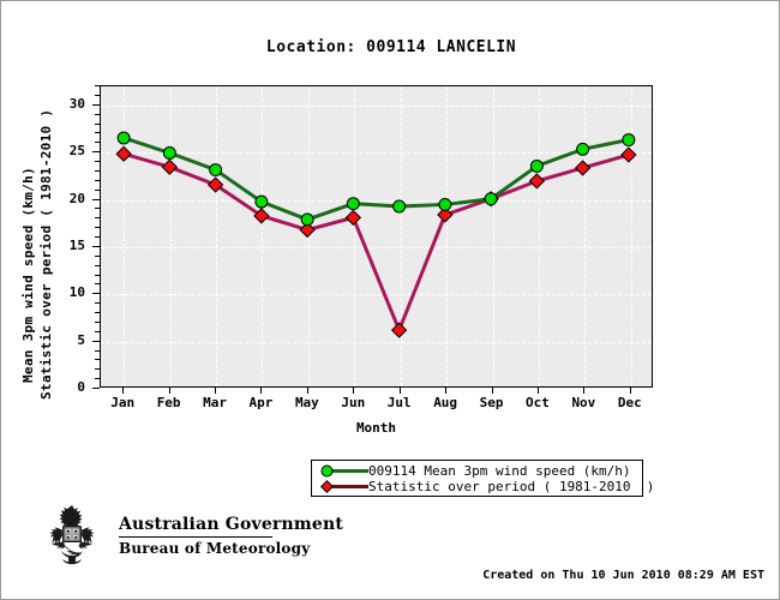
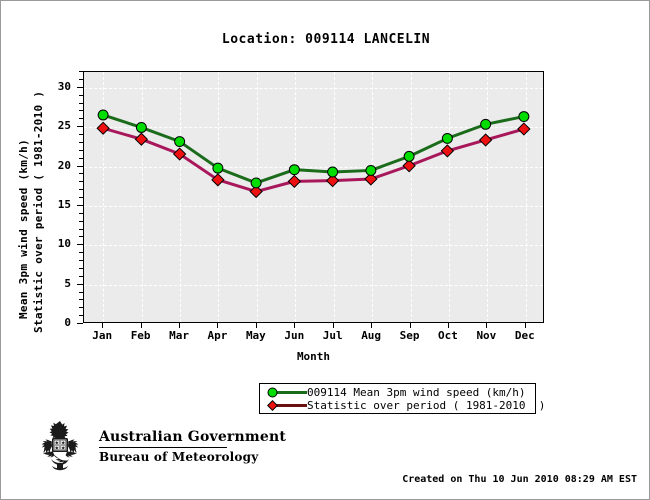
Statistic over period ( 1981-2010 )/Jul: 6 -> 18
009114 Mean 3pm wind speed (km/h)/Sep: 20 -> 21
